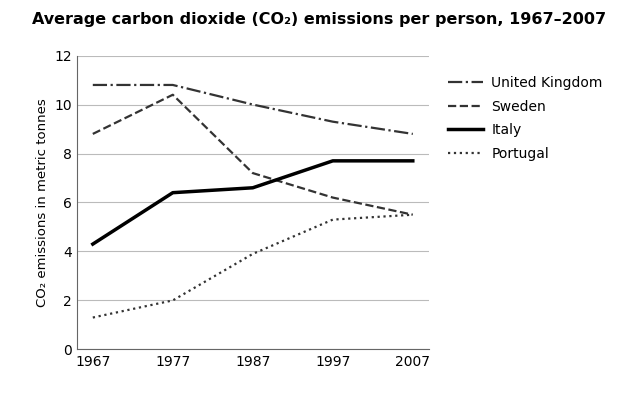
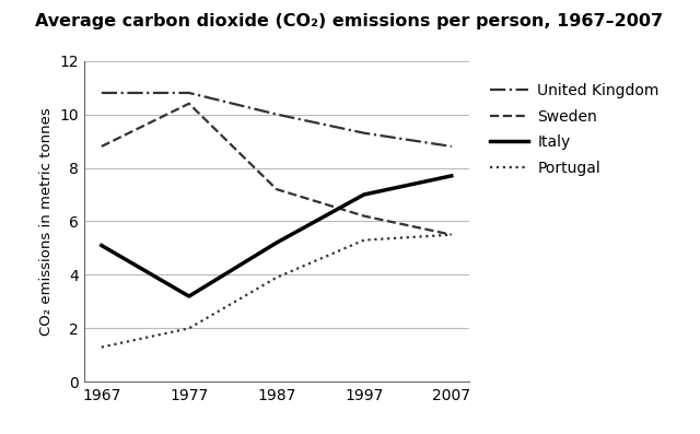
Italy/1967: 4.3 -> 5.1
Italy/1977: 6.4 -> 3.2
Italy/1987: 6.6 -> 5.2
Italy/1997: 7.7 -> 7.0
